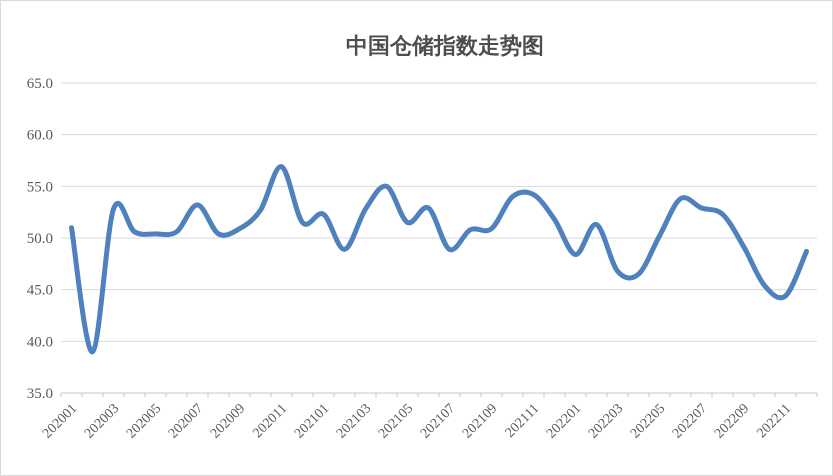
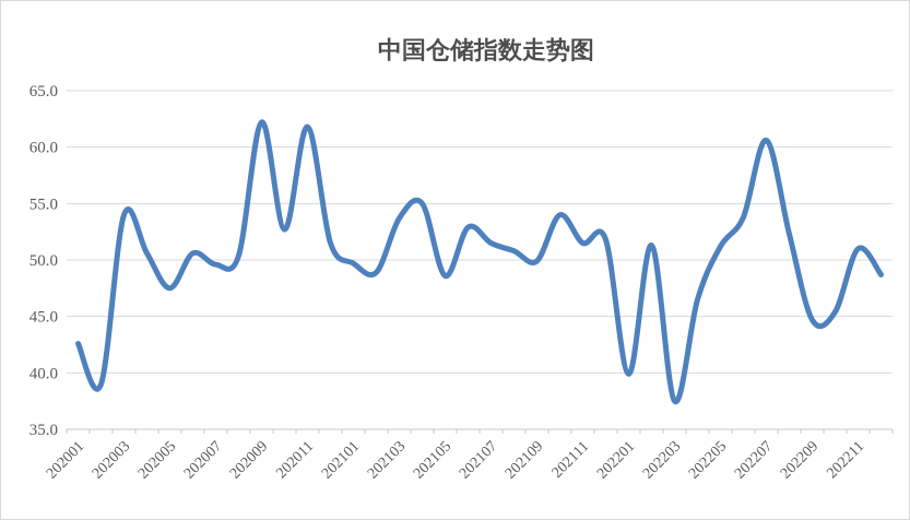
202001: 51.0 -> 42.6
202003: 52.8 -> 54.0
202005: 50.4 -> 47.5
202007: 53.2 -> 49.6
202009: 50.9 -> 62.2
202011: 56.9 -> 61.8
202101: 52.3 -> 49.7
202103: 52.8 -> 53.7
202105: 51.5 -> 48.6
202107: 48.9 -> 51.5
202109: 50.9 -> 49.9
202111: 54.2 -> 51.5
202201: 48.4 -> 39.9
202203: 46.8 -> 37.5
202205: 50.2 -> 51.2
202207: 52.9 -> 60.6
202209: 49.2 -> 44.7
202211: 44.4 -> 51.0
